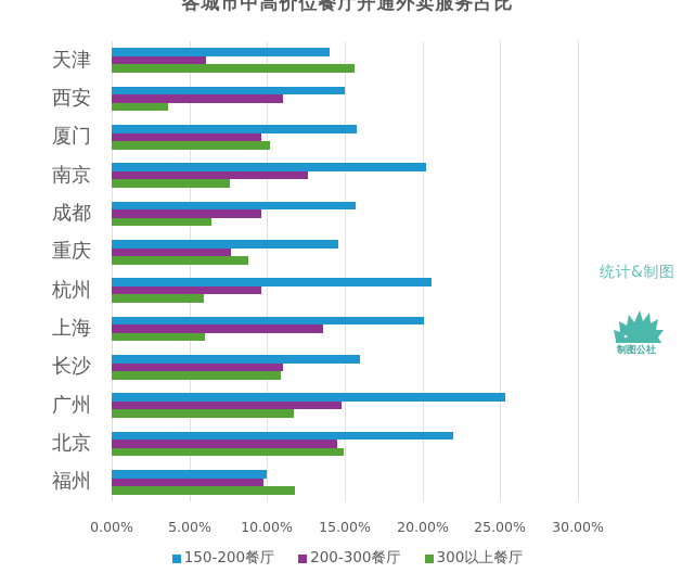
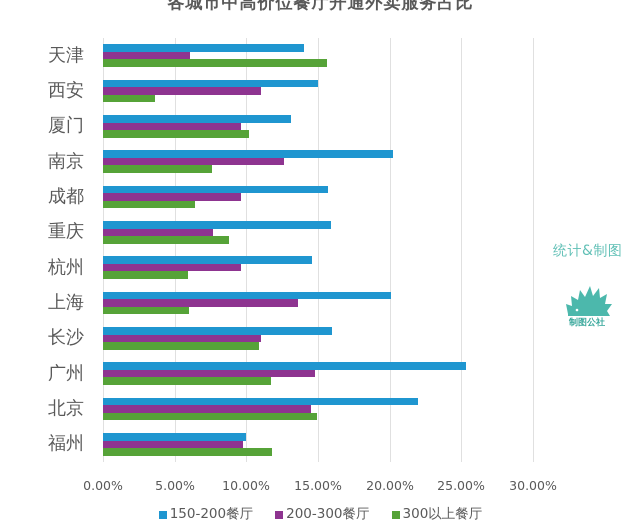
150-200餐厅/厦门: 15.8% -> 13.1%
150-200餐厅/重庆: 14.6% -> 15.9%
150-200餐厅/杭州: 20.6% -> 14.6%
